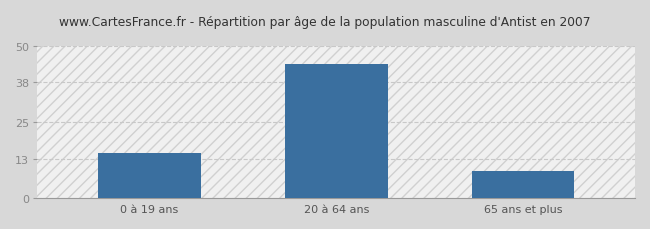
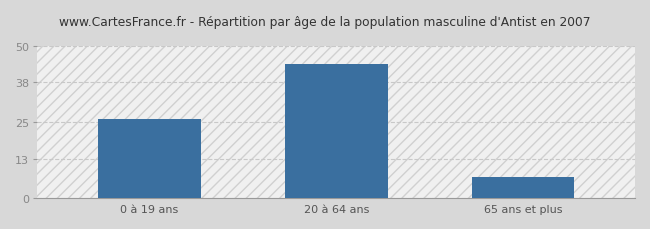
0 à 19 ans: 15 -> 26
65 ans et plus: 9 -> 7
